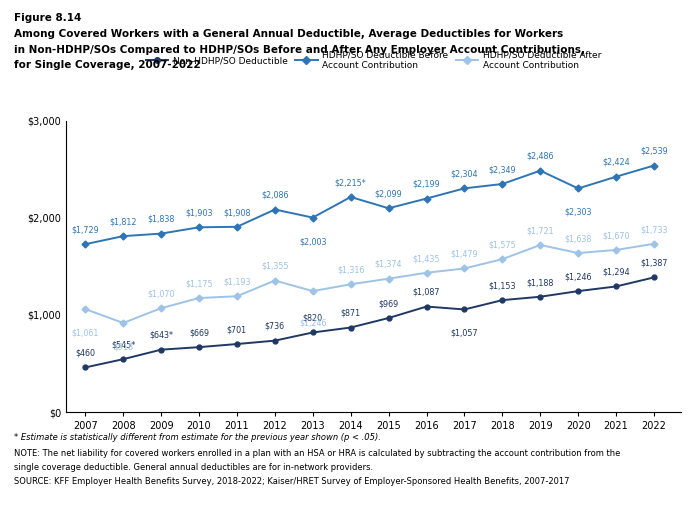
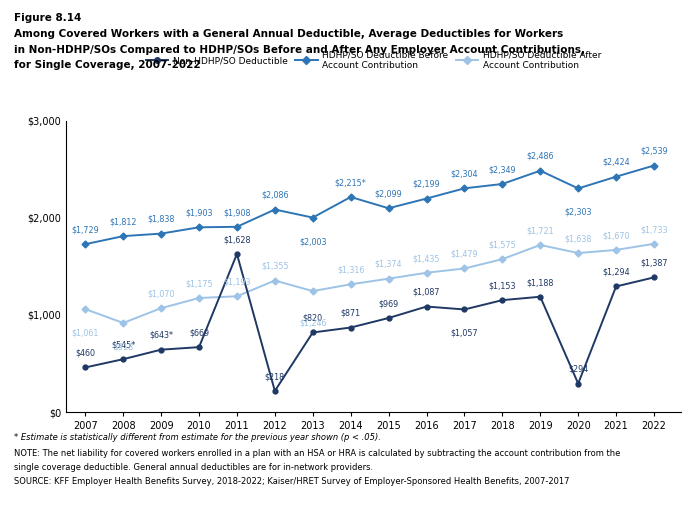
Non-HDHP/SO Deductible/2011: $701 -> $1,628
Non-HDHP/SO Deductible/2012: $736 -> $218
Non-HDHP/SO Deductible/2020: $1,246 -> $294
